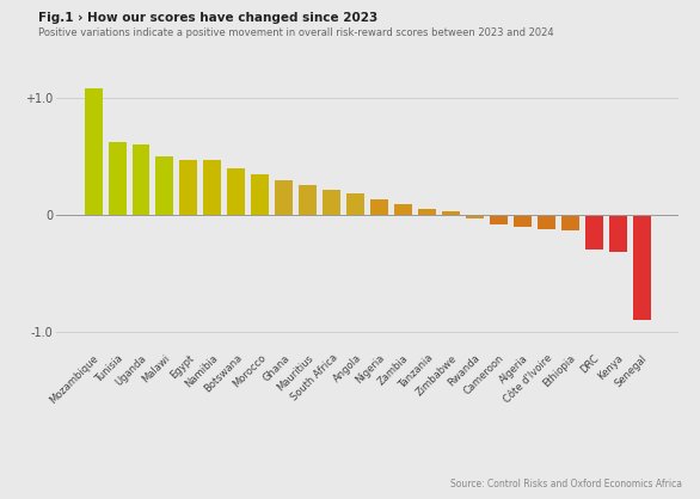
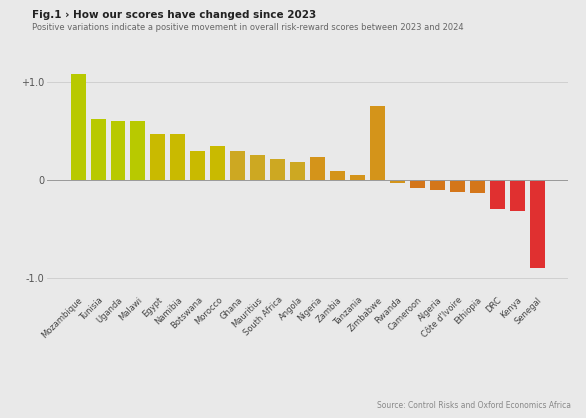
Malawi: 0.50 -> 0.60
Botswana: 0.40 -> 0.30
Nigeria: 0.13 -> 0.24
Zimbabwe: 0.03 -> 0.76
